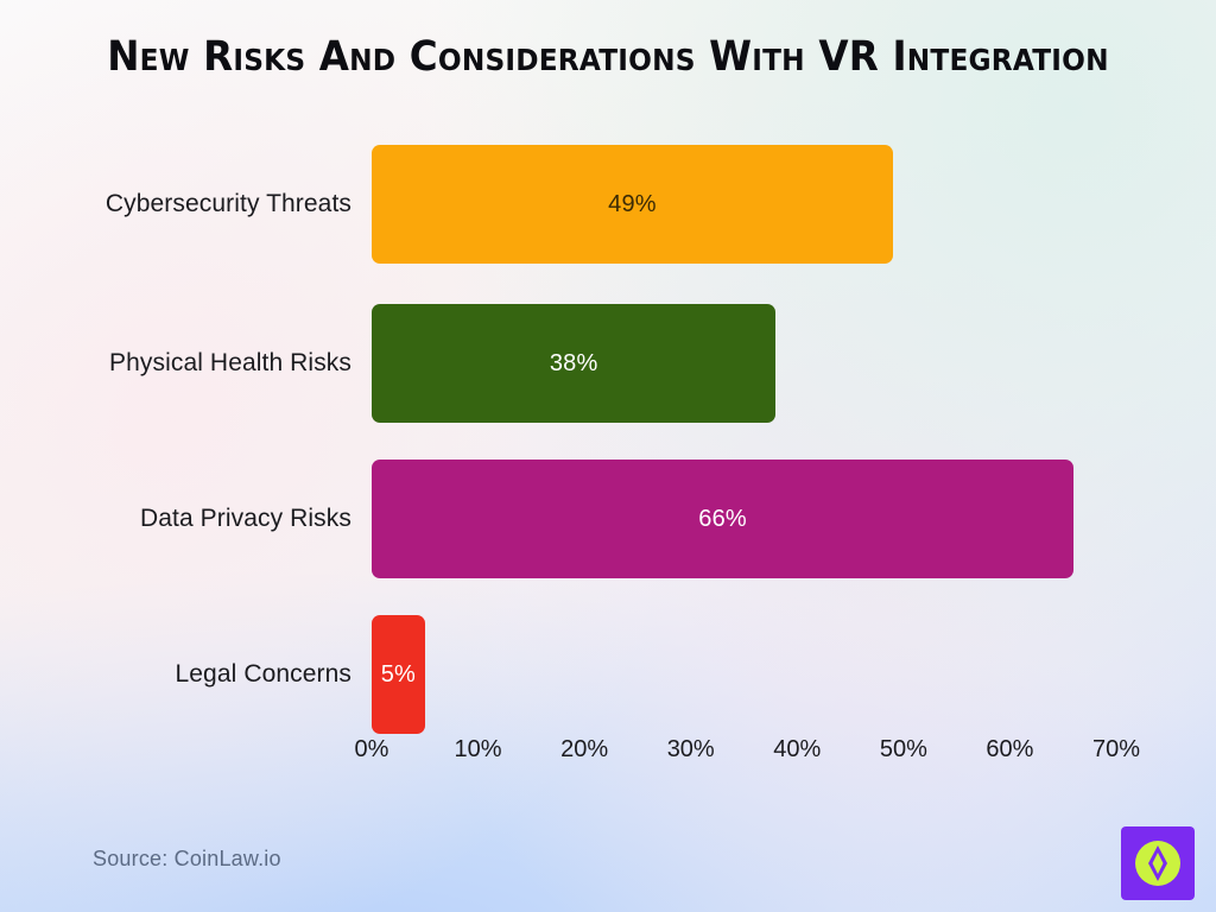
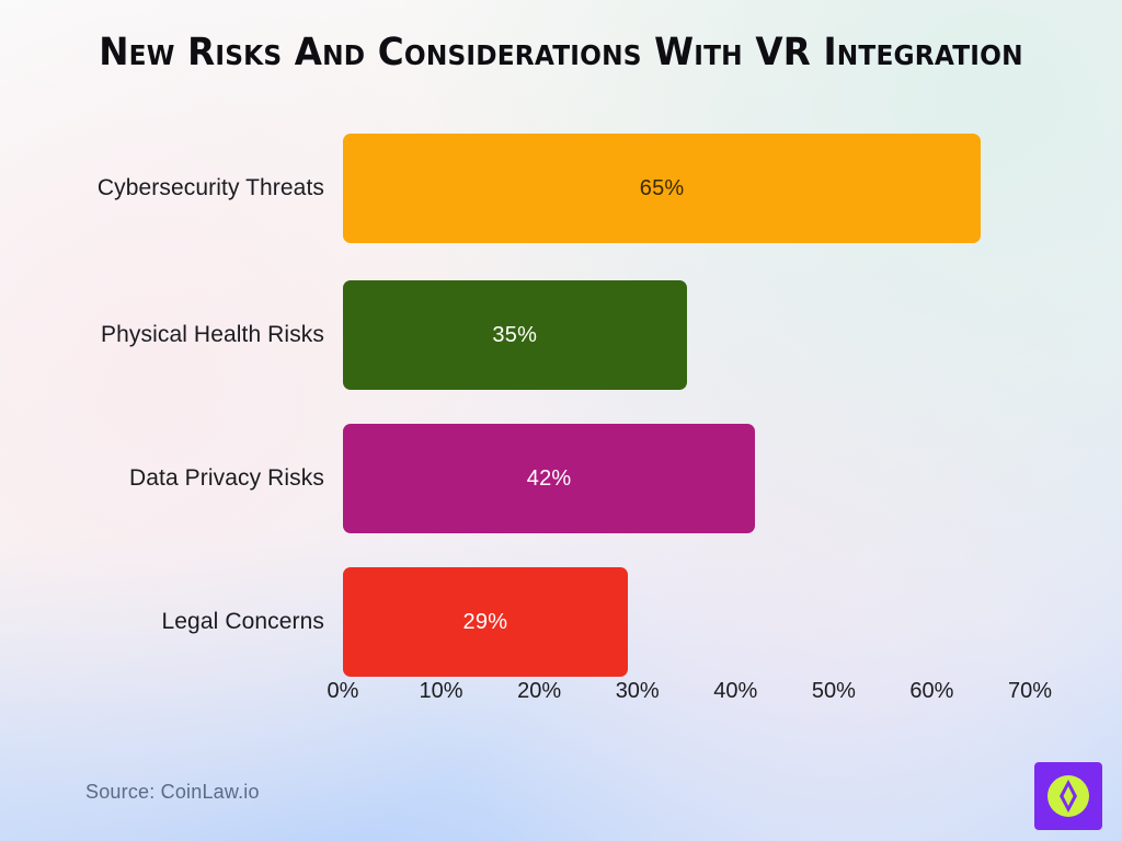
Cybersecurity Threats: 49% -> 65%
Physical Health Risks: 38% -> 35%
Data Privacy Risks: 66% -> 42%
Legal Concerns: 5% -> 29%
